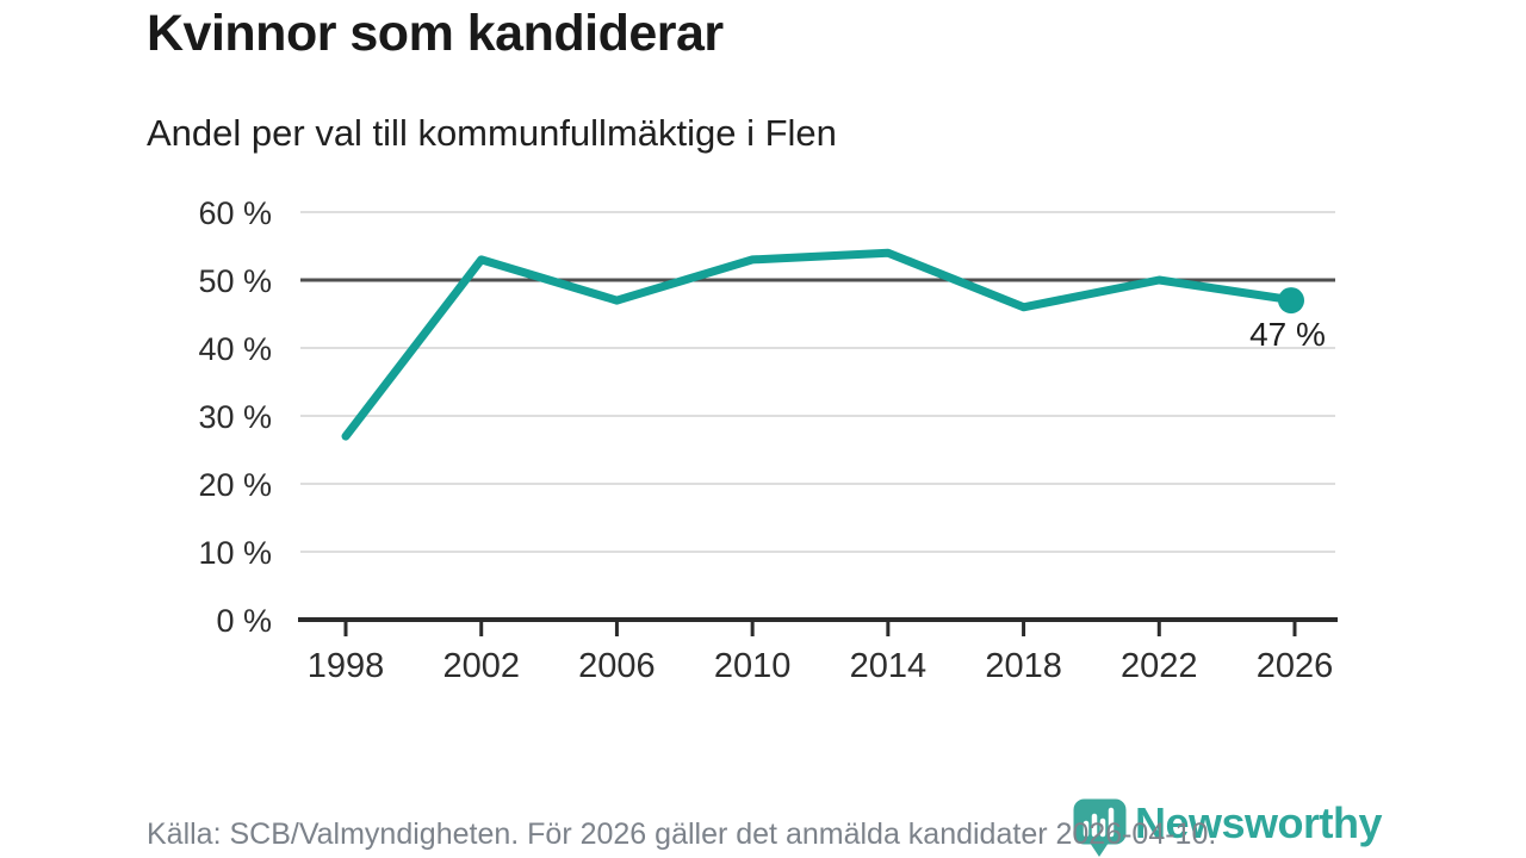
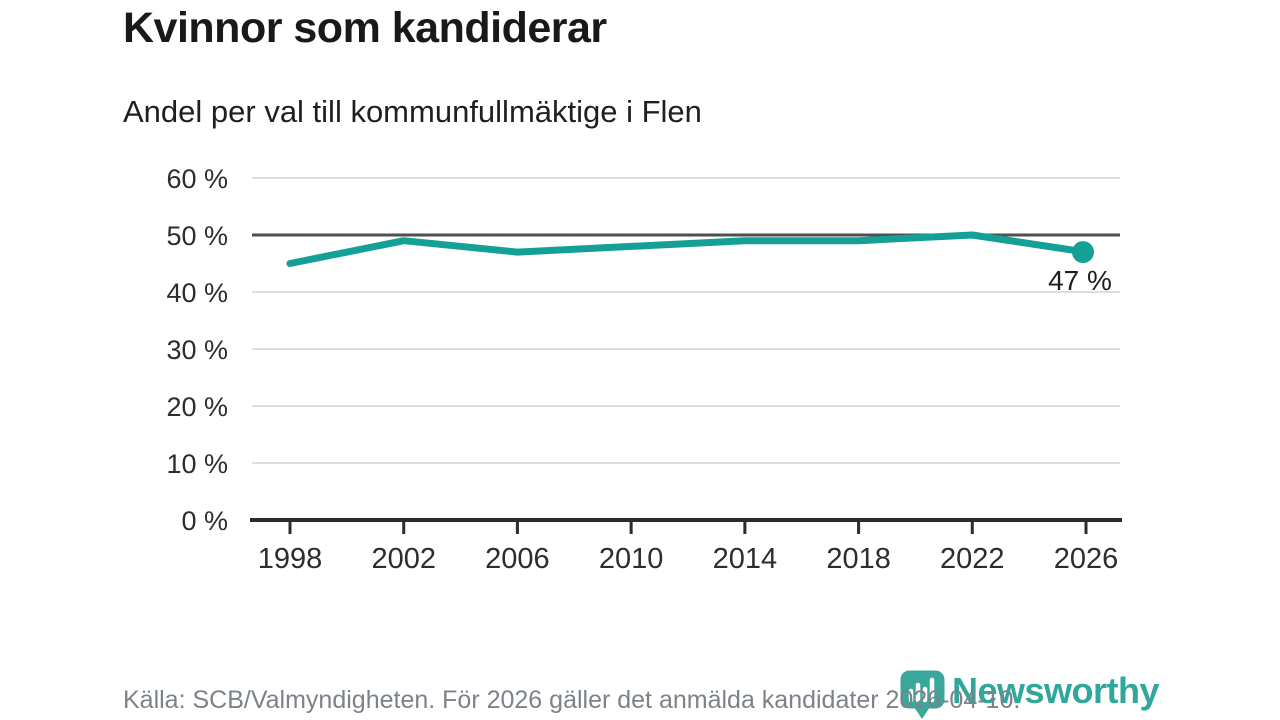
1998: 27% -> 45%
2002: 53% -> 49%
2010: 53% -> 48%
2014: 54% -> 49%
2018: 46% -> 49%
